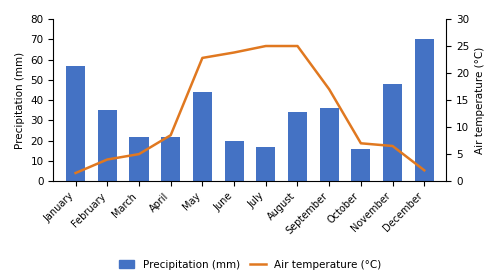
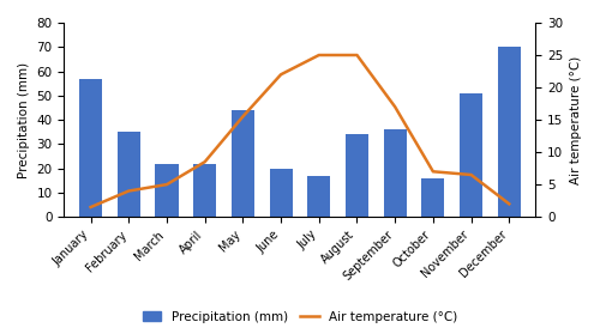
Air temperature (°C)/May: 22.8 -> 15.5
Air temperature (°C)/June: 23.8 -> 22.0
Precipitation (mm)/November: 48 -> 51
